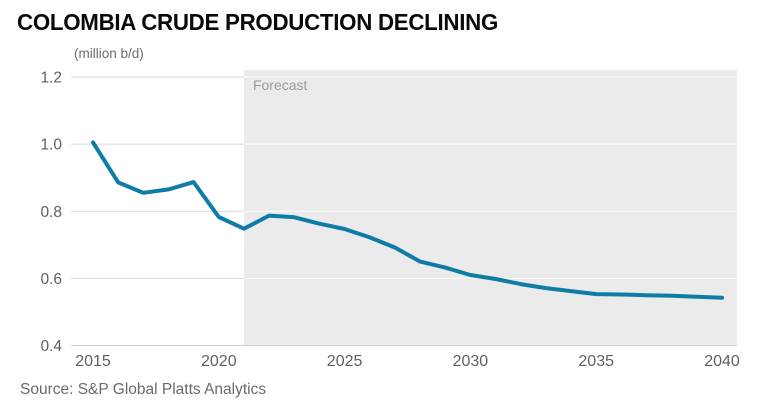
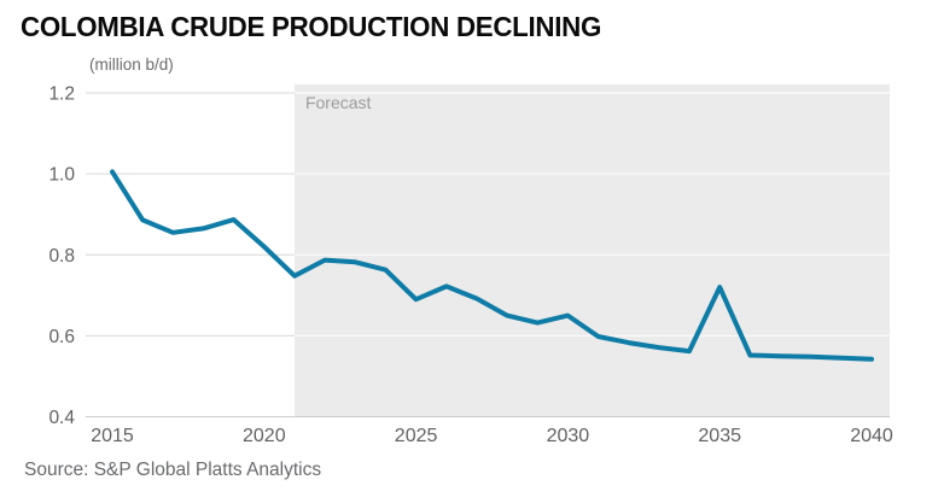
2020: 0.78 -> 0.82
2025: 0.75 -> 0.69
2030: 0.61 -> 0.65
2035: 0.55 -> 0.72
